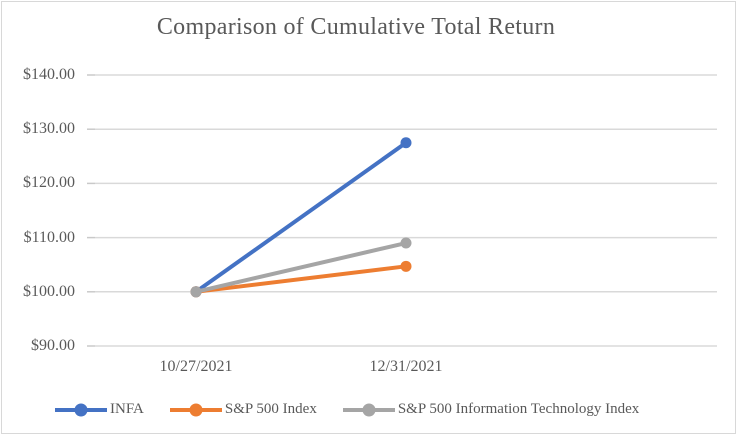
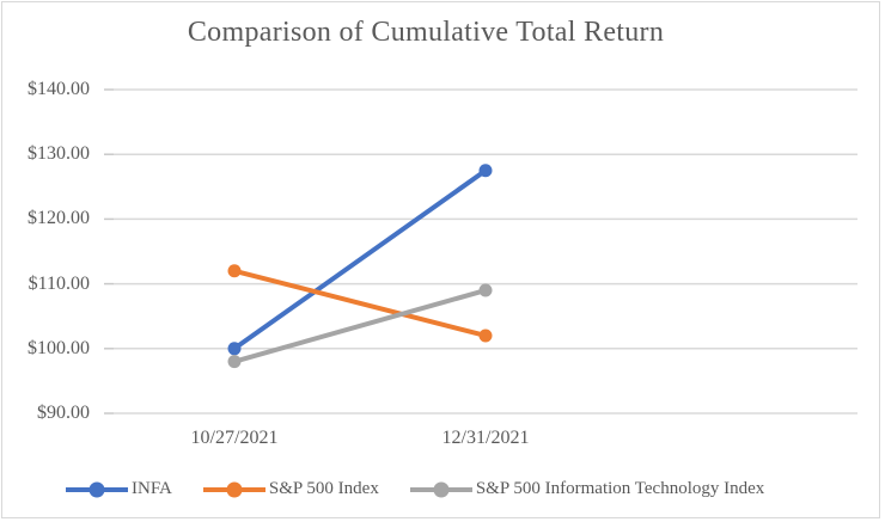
S&P 500 Index/10/27/2021: $100 -> $112
S&P 500 Information Technology Index/10/27/2021: $100 -> $98
S&P 500 Index/12/31/2021: $105 -> $102
